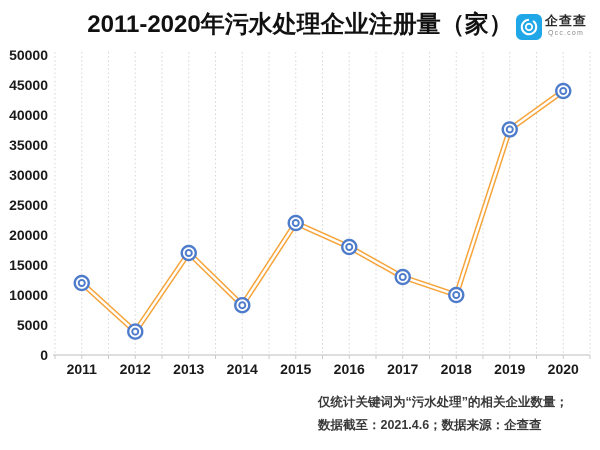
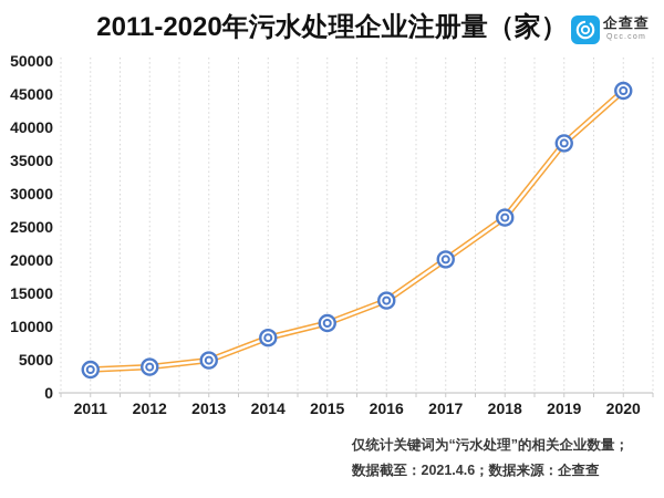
2011: 12000 -> 4000
2013: 17000 -> 5000
2015: 22000 -> 10000
2016: 18000 -> 14000
2017: 13000 -> 20000
2018: 10000 -> 26000
2020: 44000 -> 46000
